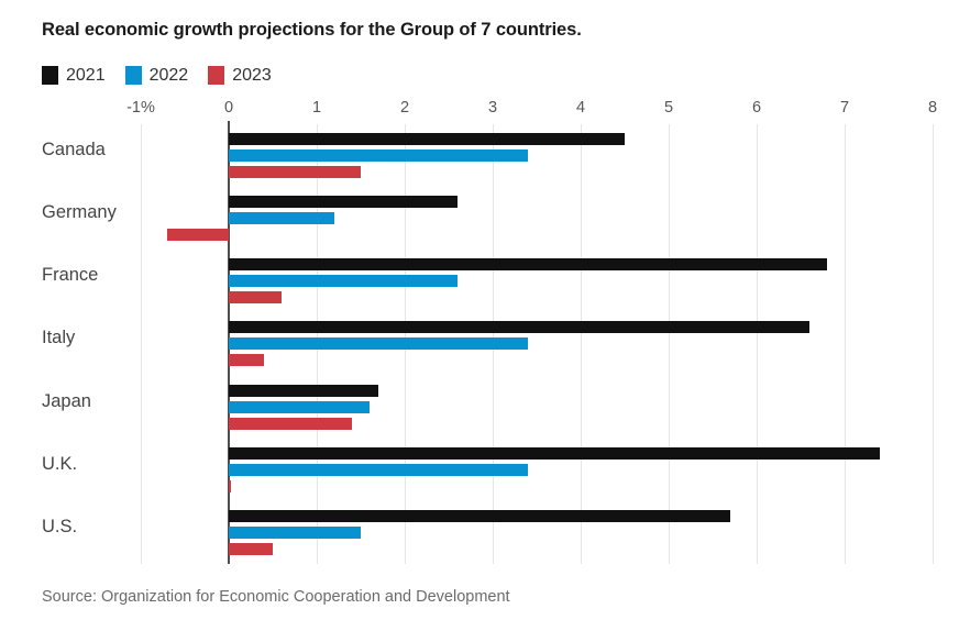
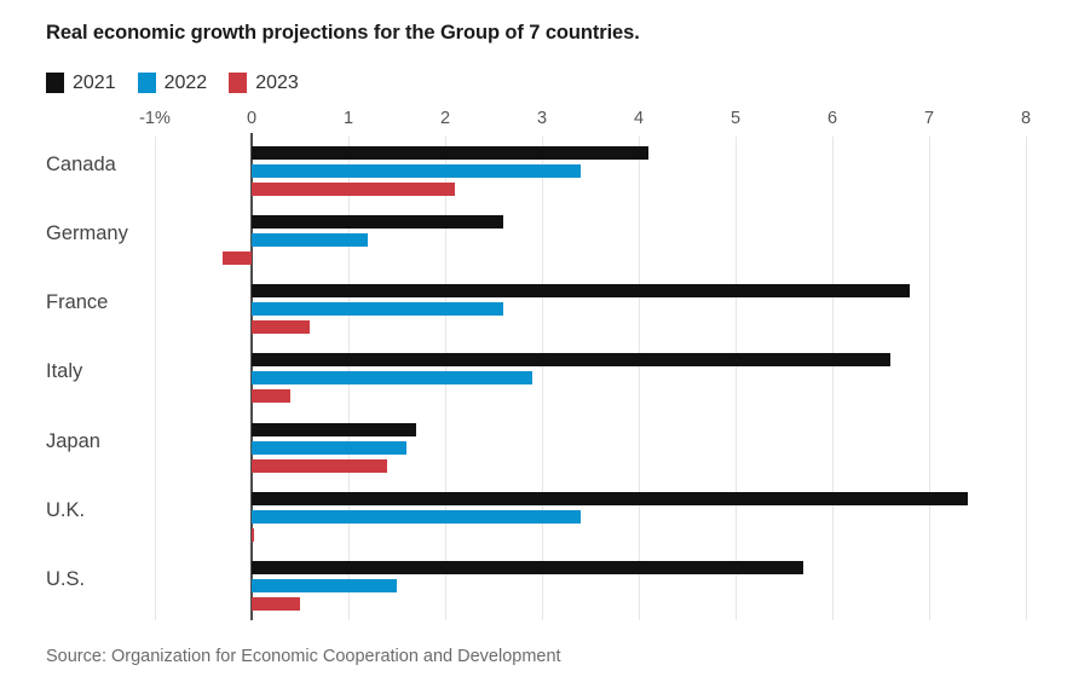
2021/Canada: 4.5 -> 4.1
2023/Canada: 1.5 -> 2.1
2023/Germany: -0.7 -> -0.3
2022/Italy: 3.4 -> 2.9
